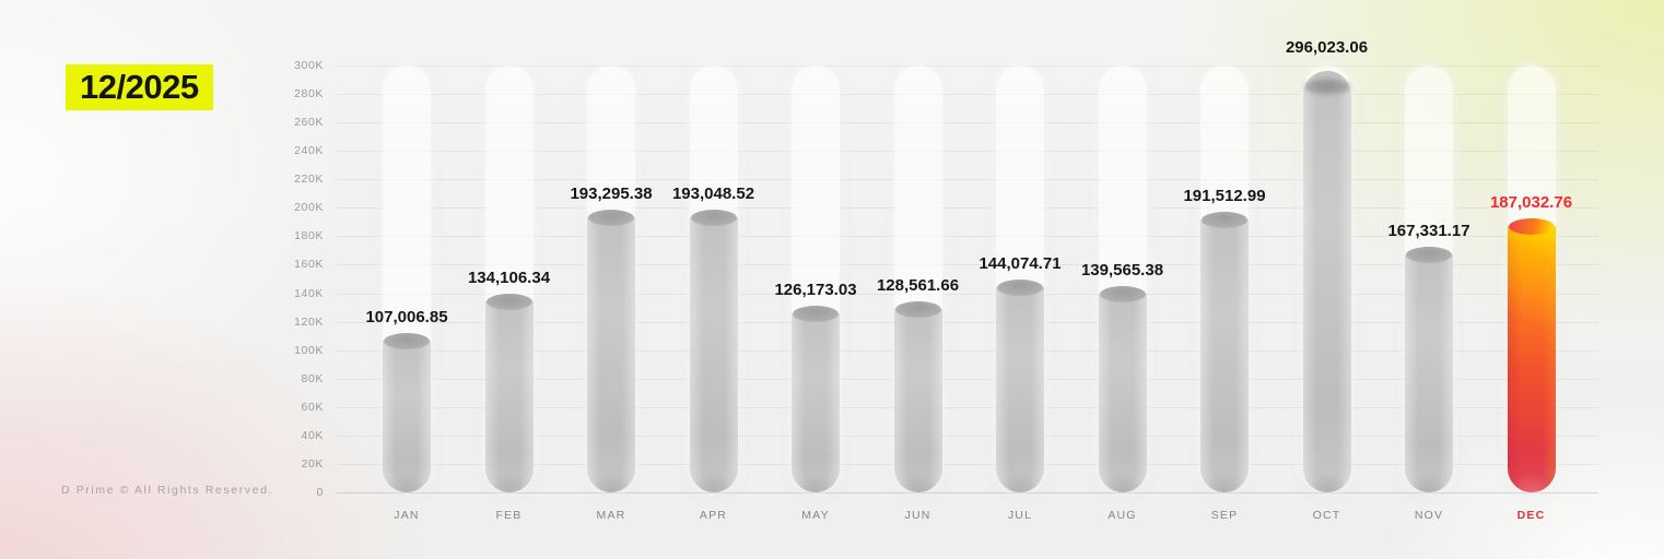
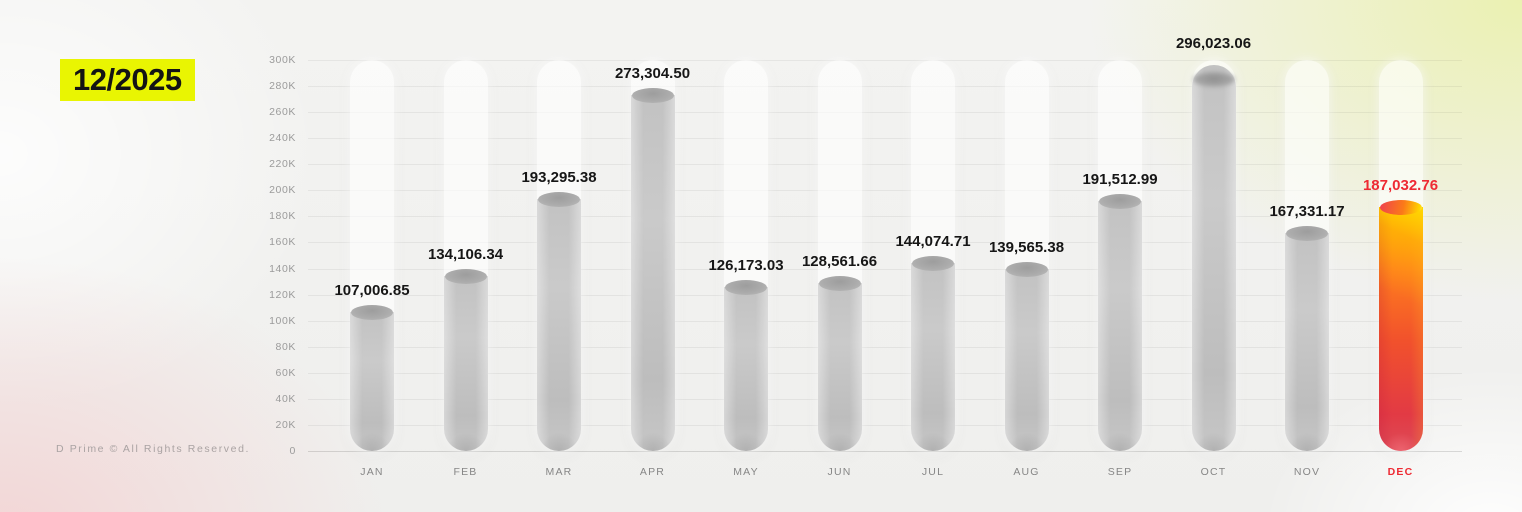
APR: 193,048.52 -> 273,304.50
